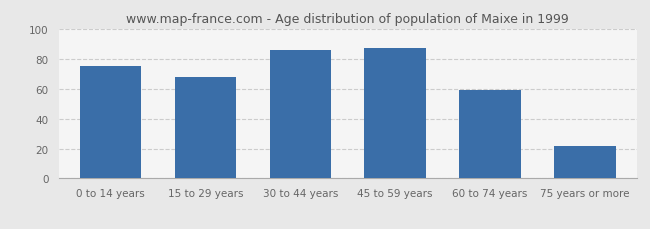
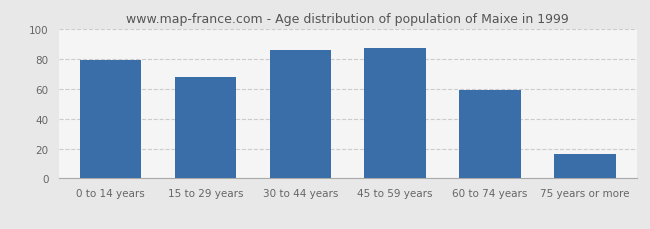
0 to 14 years: 75 -> 79
75 years or more: 22 -> 16
